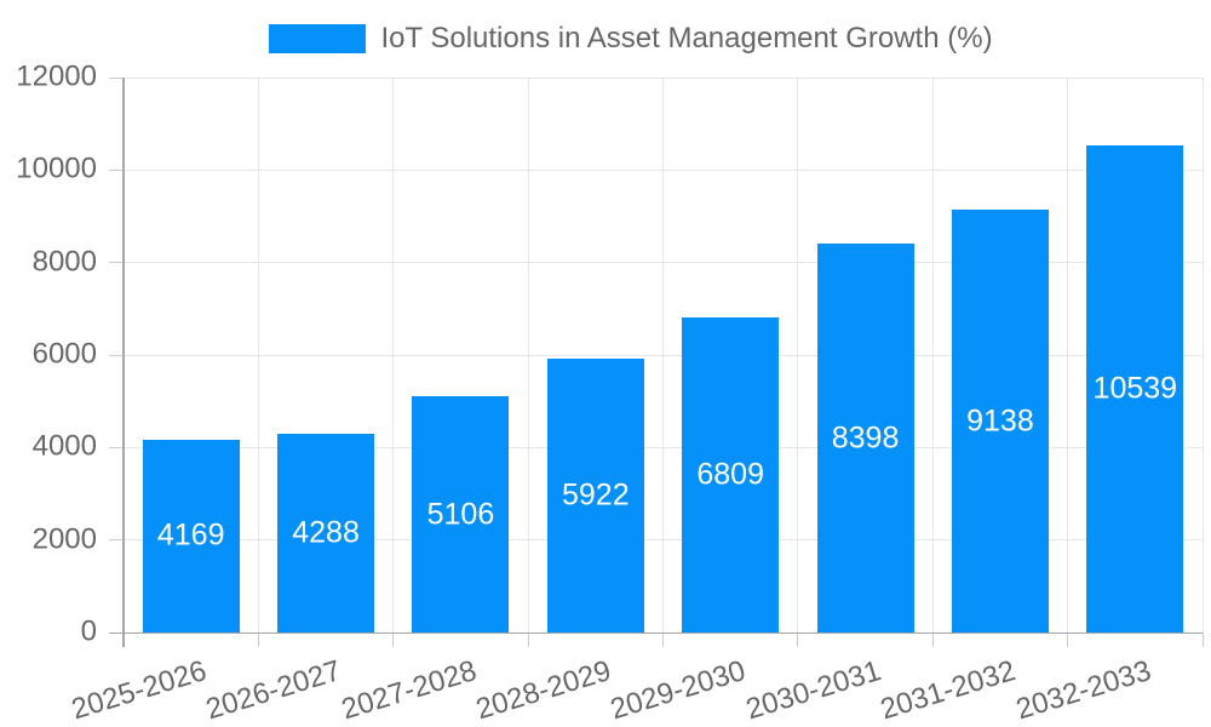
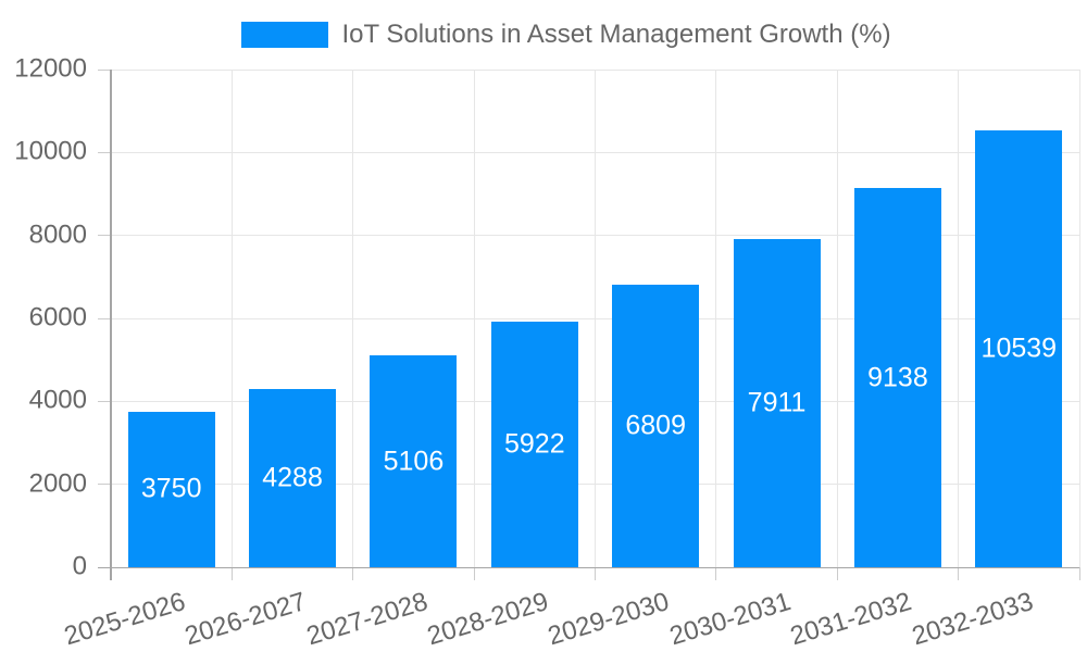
2025-2026: 4169 -> 3750
2030-2031: 8398 -> 7911
